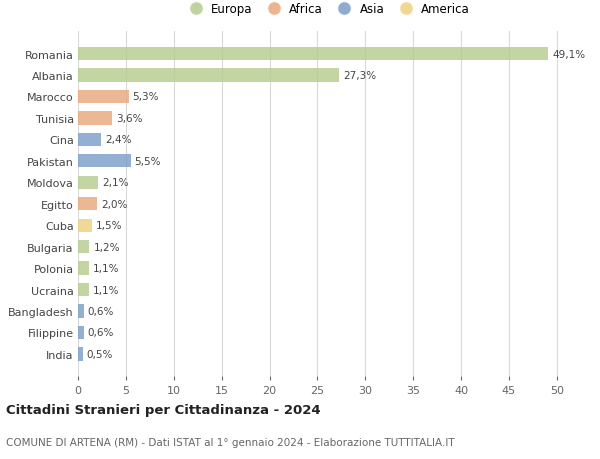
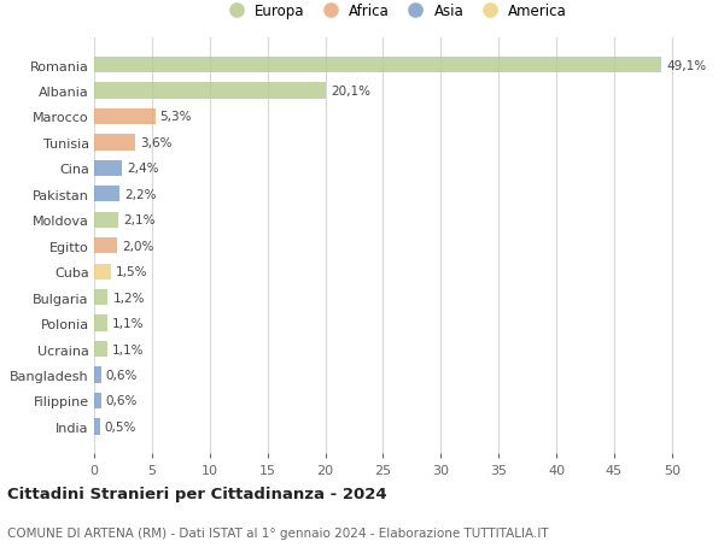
Albania: 27,3% -> 20,1%
Pakistan: 5,5% -> 2,2%
